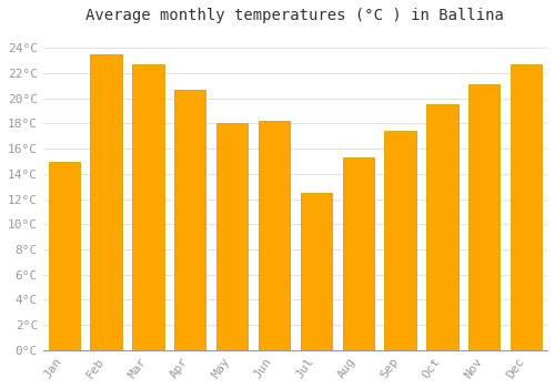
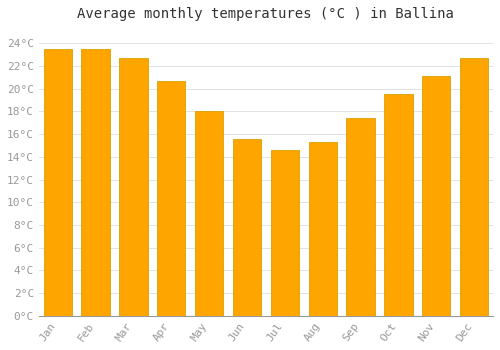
Jan: 15.0°C -> 23.5°C
Jun: 18.2°C -> 15.6°C
Jul: 12.5°C -> 14.6°C
